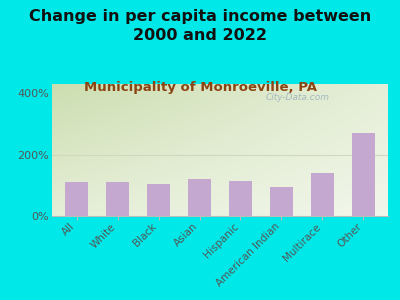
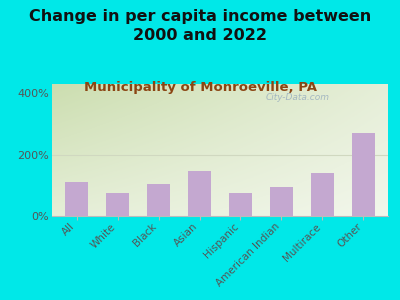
White: 112% -> 75%
Asian: 120% -> 145%
Hispanic: 113% -> 75%
